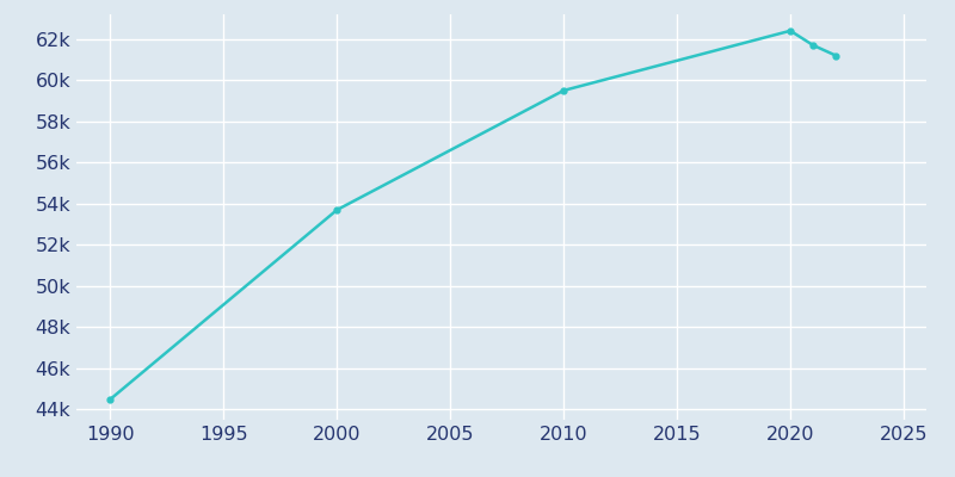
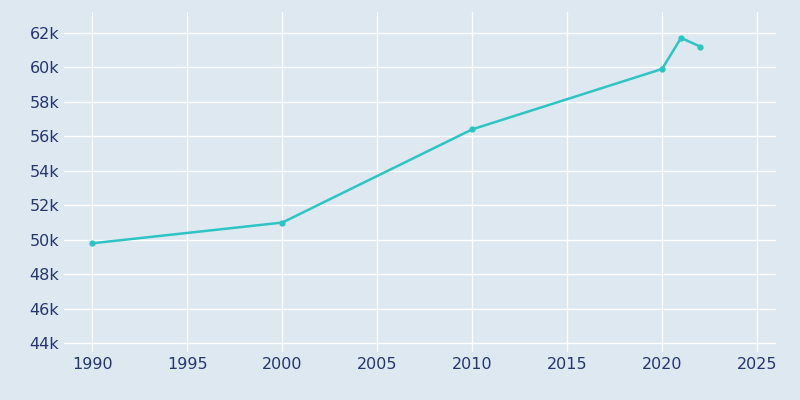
1990: 44.5k -> 49.8k
2000: 53.7k -> 51.0k
2010: 59.5k -> 56.4k
2020: 62.4k -> 59.9k
